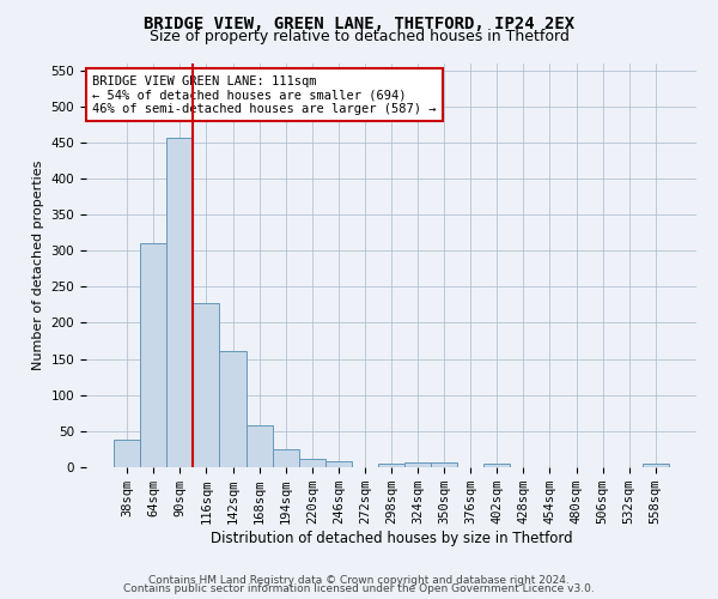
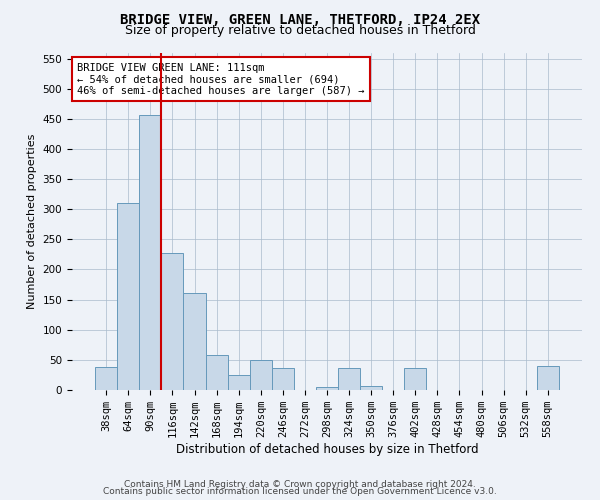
220sqm: 11 -> 50
246sqm: 8 -> 36
324sqm: 6 -> 36
402sqm: 5 -> 36
558sqm: 5 -> 40
